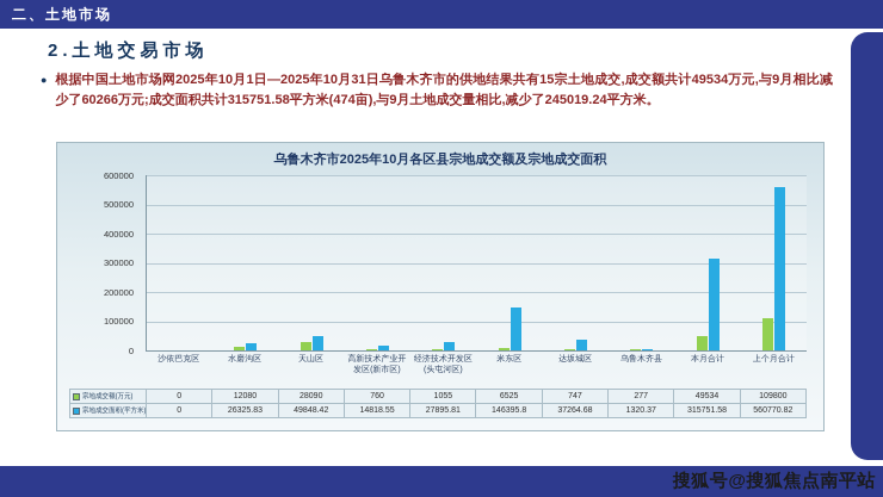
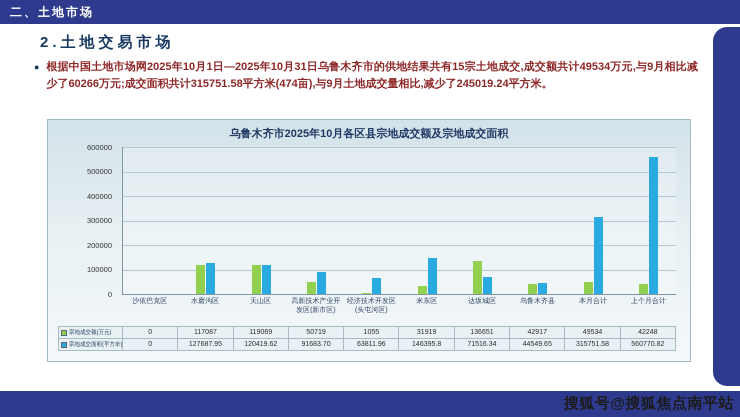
宗地成交额(万元)/水磨沟区: 12080 -> 117087
宗地成交面积(平方米)/水磨沟区: 26325.83 -> 127687.95
宗地成交额(万元)/天山区: 28090 -> 119069
宗地成交面积(平方米)/天山区: 49848.42 -> 120419.62
宗地成交额(万元)/高新技术产业开发区(新市区): 760 -> 50719
宗地成交面积(平方米)/高新技术产业开发区(新市区): 14818.55 -> 91683.70
宗地成交面积(平方米)/经济技术开发区(头屯河区): 27895.81 -> 63811.96
宗地成交额(万元)/米东区: 6525 -> 31919
宗地成交额(万元)/达坂城区: 747 -> 136651
宗地成交面积(平方米)/达坂城区: 37264.68 -> 71516.34
宗地成交额(万元)/乌鲁木齐县: 277 -> 42917
宗地成交面积(平方米)/乌鲁木齐县: 1320.37 -> 44549.65
宗地成交额(万元)/上个月合计: 109800 -> 42248
